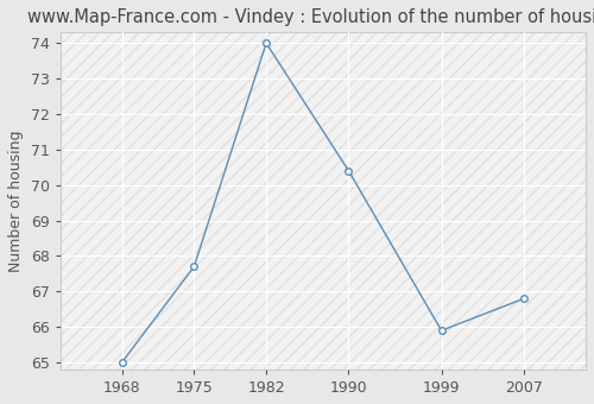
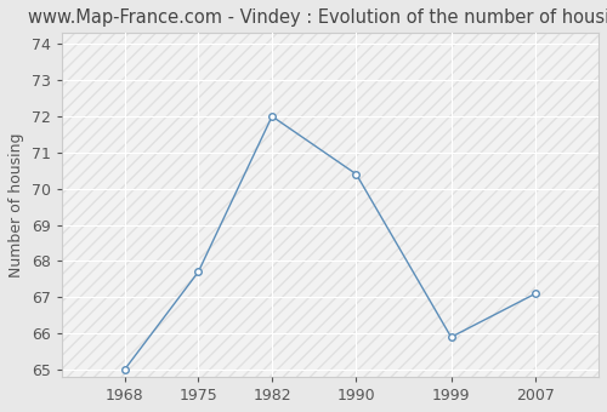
1982: 74.0 -> 72.0
2007: 66.8 -> 67.1
